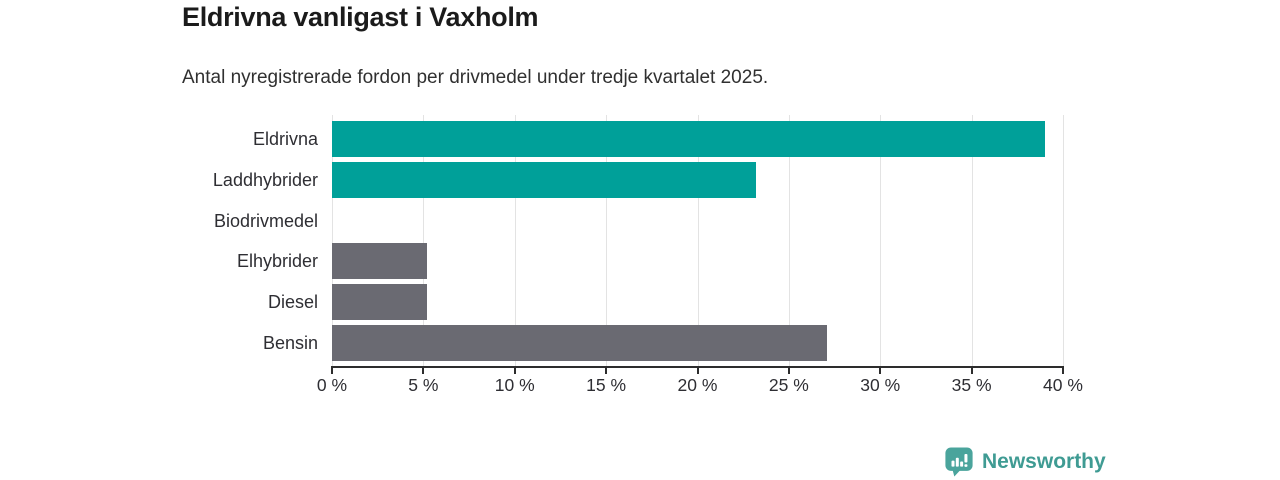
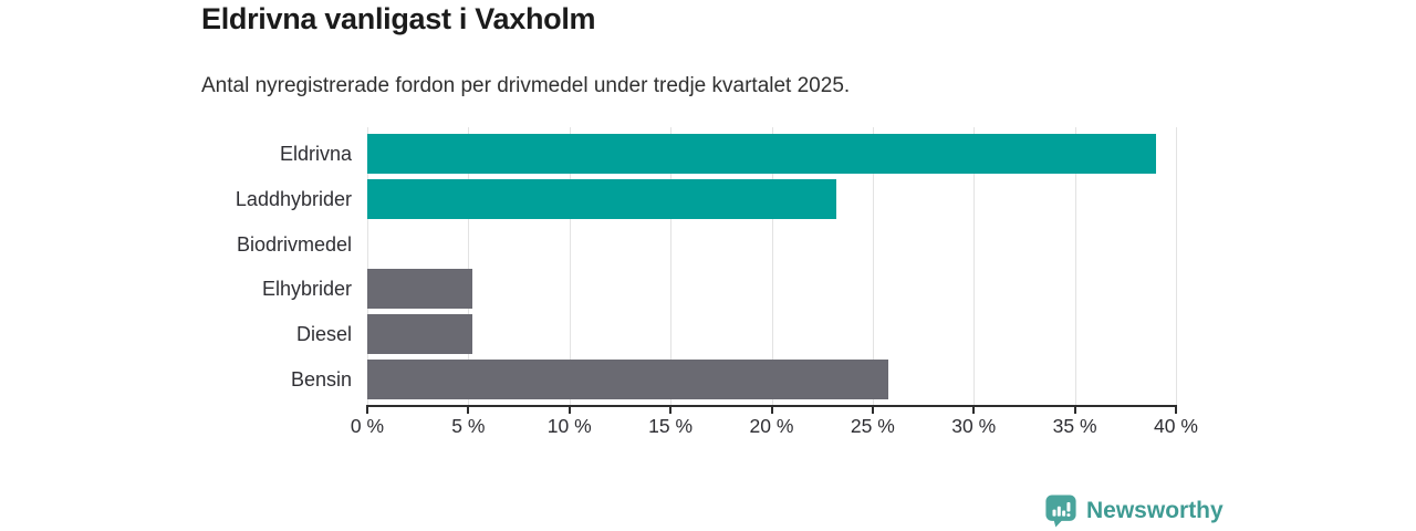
Bensin: 27.1% -> 25.8%
